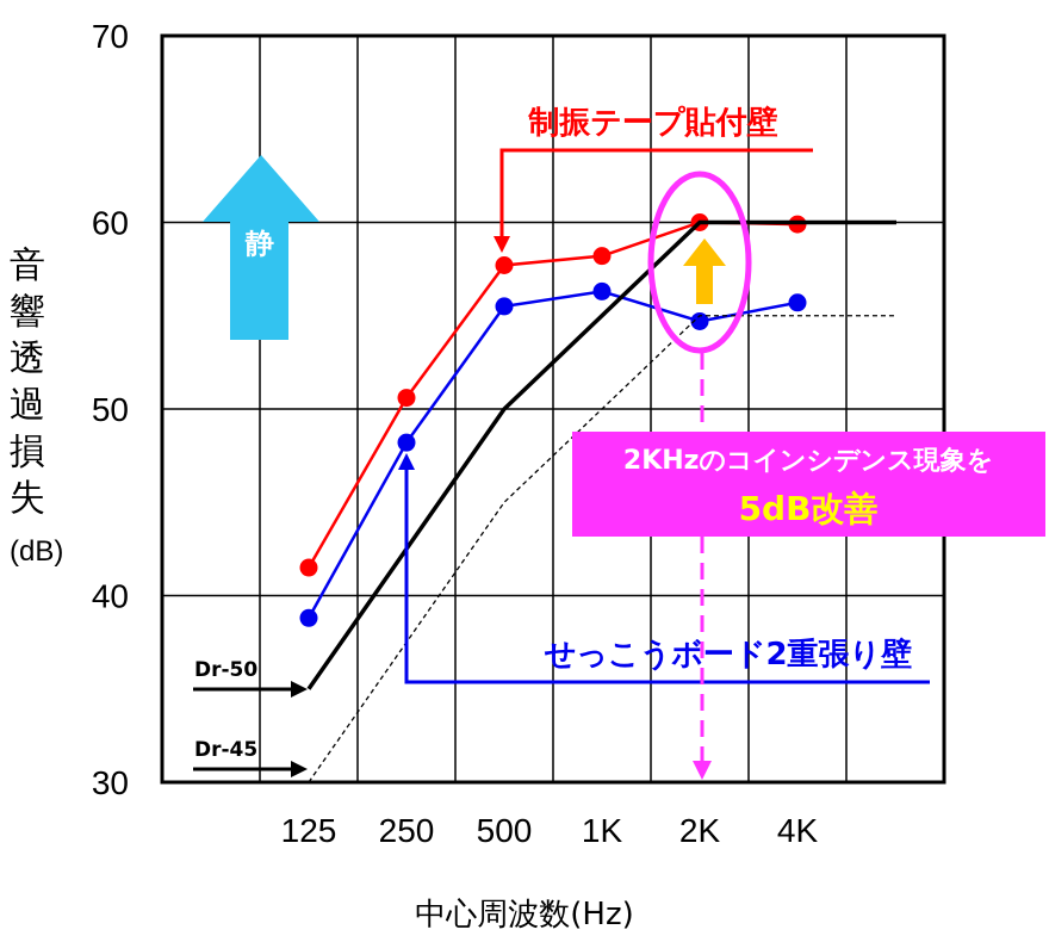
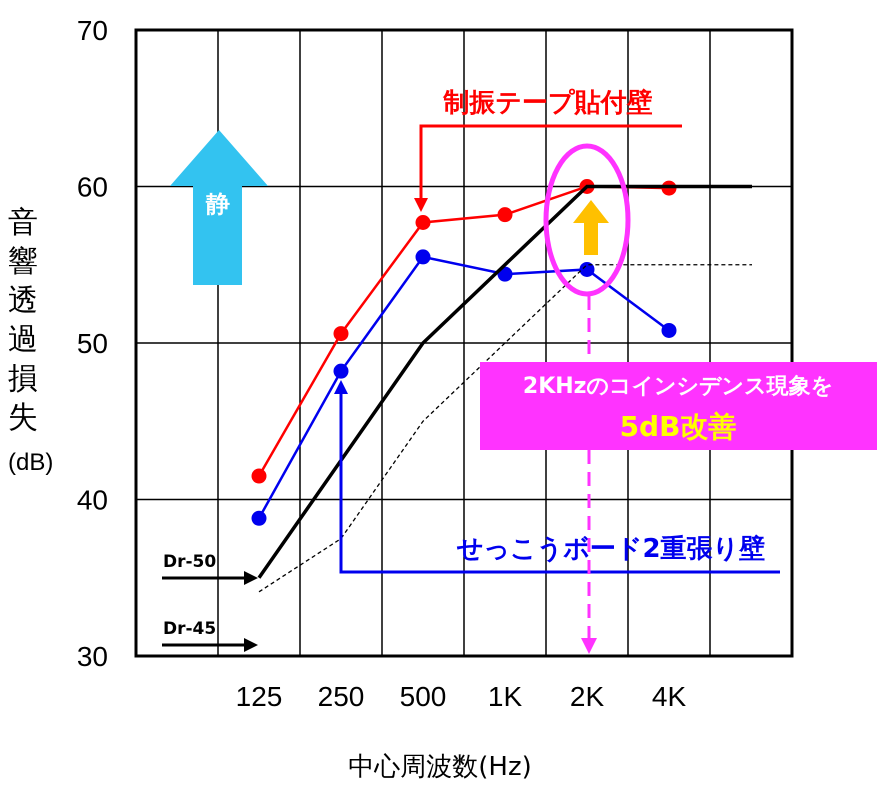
Dr-45/125: 30.0 -> 34.1
せっこうボード2重張り壁/1K: 56.3 -> 54.4
せっこうボード2重張り壁/4K: 55.7 -> 50.8
